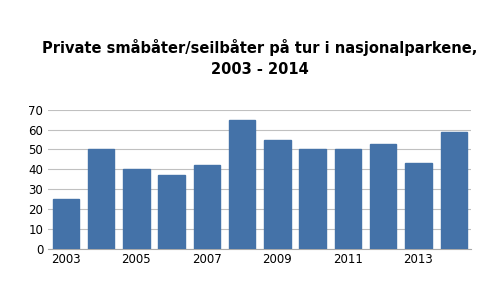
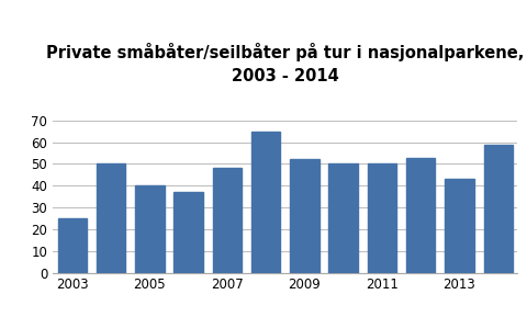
2007: 42 -> 48
2009: 55 -> 52
